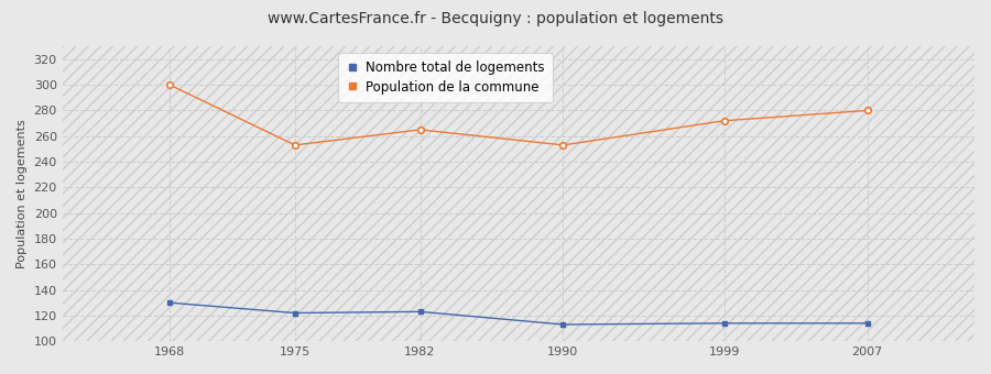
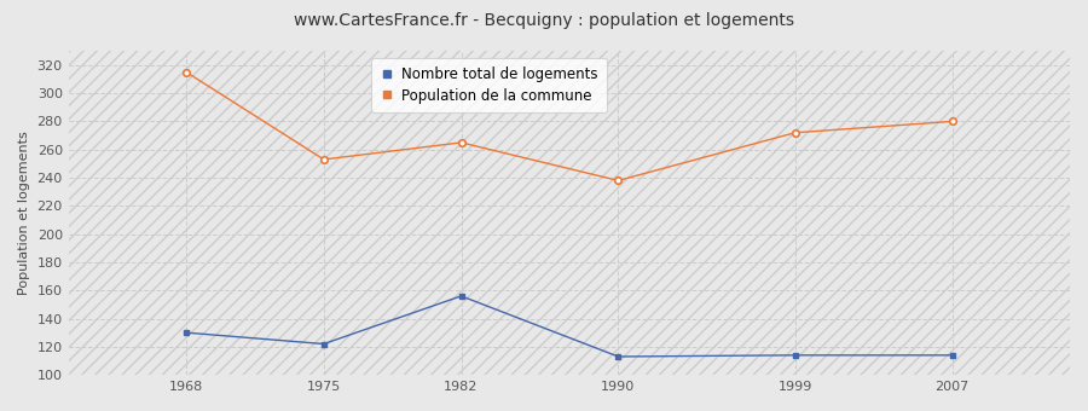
Population de la commune/1968: 300 -> 315
Nombre total de logements/1982: 123 -> 156
Population de la commune/1990: 253 -> 238
